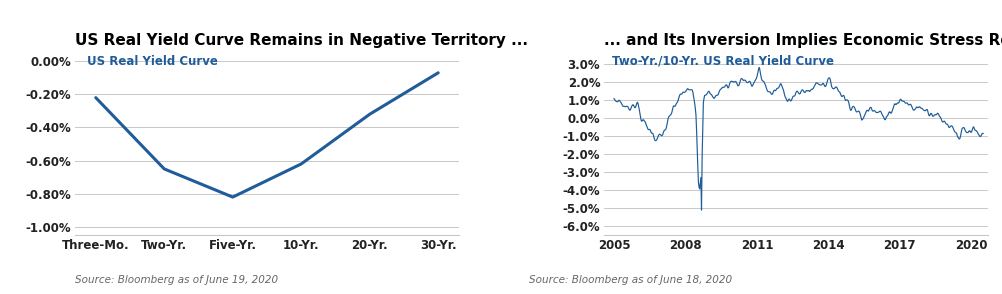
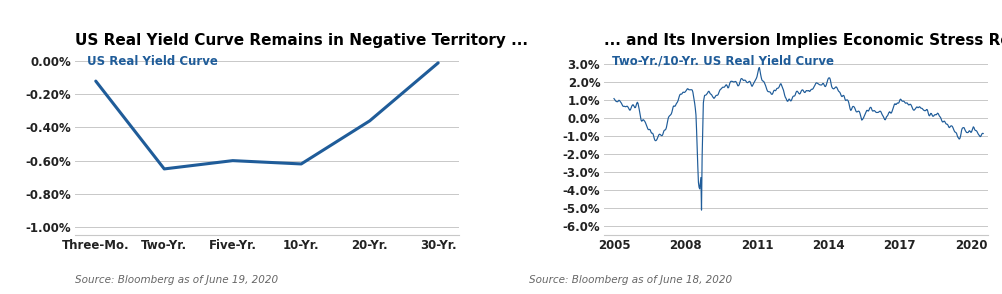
US Real Yield Curve Remains in Negative Territory .../Three-Mo.: -0.22% -> -0.12%
US Real Yield Curve Remains in Negative Territory .../Five-Yr.: -0.82% -> -0.60%
US Real Yield Curve Remains in Negative Territory .../20-Yr.: -0.32% -> -0.36%
US Real Yield Curve Remains in Negative Territory .../30-Yr.: -0.07% -> -0.01%
